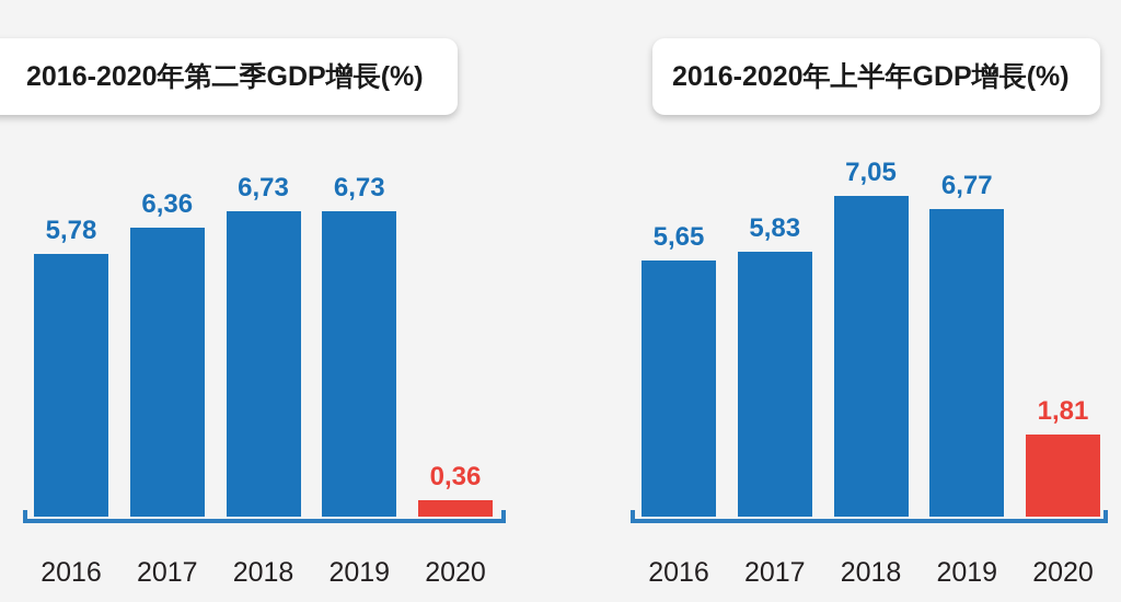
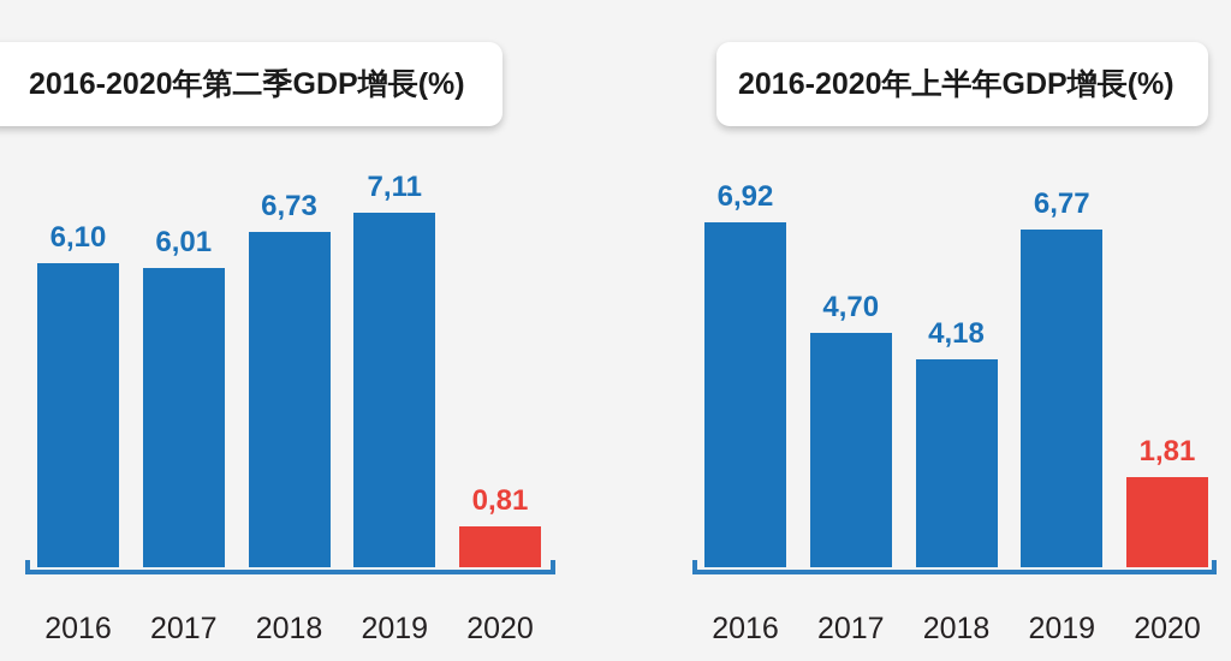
2016-2020年第二季GDP增長(%)/2016: 5,78 -> 6,10
2016-2020年第二季GDP增長(%)/2017: 6,36 -> 6,01
2016-2020年第二季GDP增長(%)/2019: 6,73 -> 7,11
2016-2020年第二季GDP增長(%)/2020: 0,36 -> 0,81
2016-2020年上半年GDP增長(%)/2016: 5,65 -> 6,92
2016-2020年上半年GDP增長(%)/2017: 5,83 -> 4,70
2016-2020年上半年GDP增長(%)/2018: 7,05 -> 4,18
